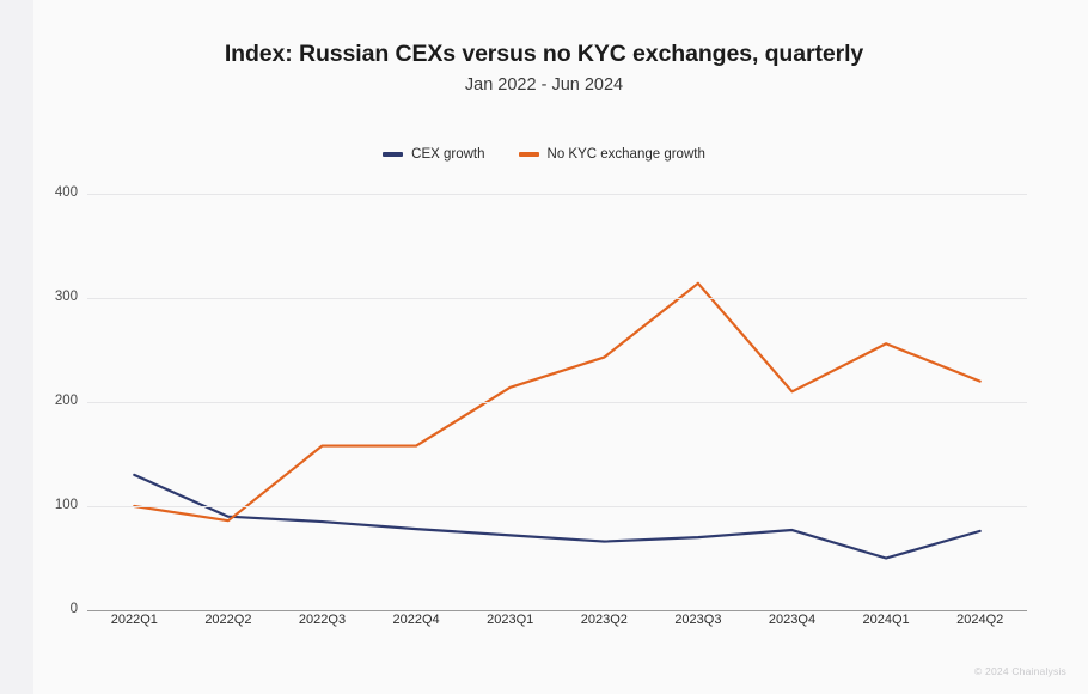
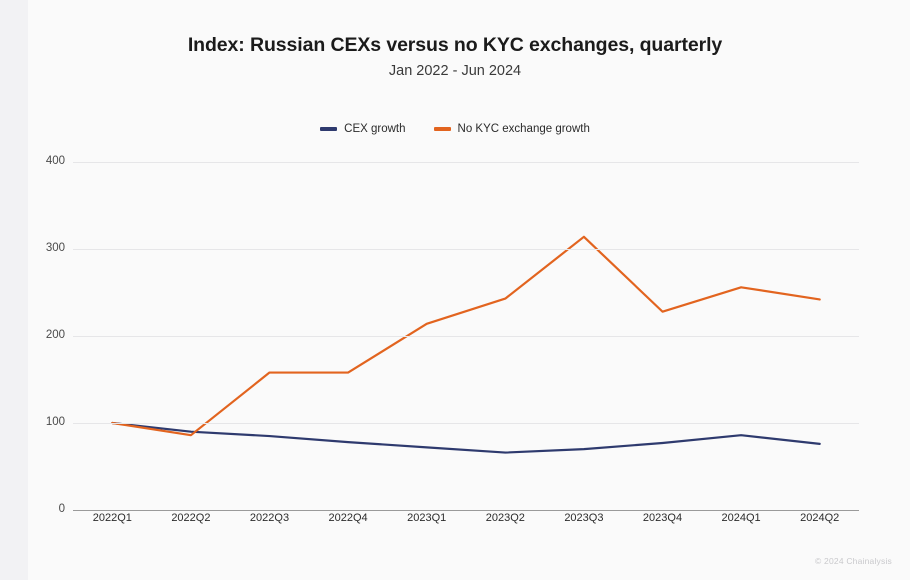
CEX growth/2022Q1: 130 -> 100
No KYC exchange growth/2023Q4: 210 -> 230
CEX growth/2024Q1: 50 -> 90
No KYC exchange growth/2024Q2: 220 -> 240
